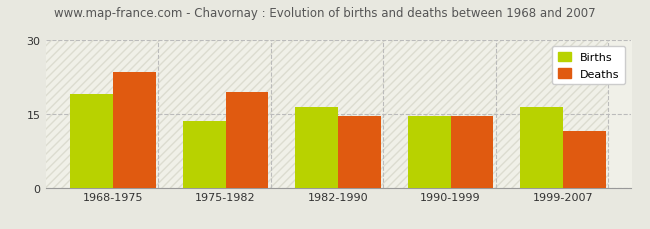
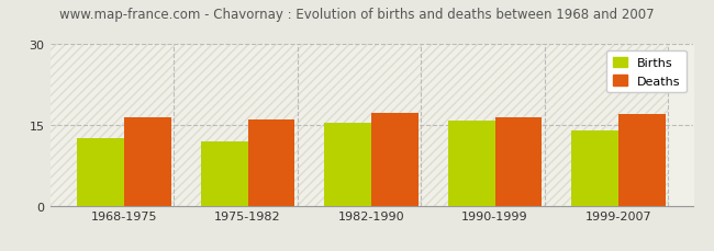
Births/1968-1975: 19.0 -> 12.5
Deaths/1968-1975: 23.5 -> 16.5
Births/1975-1982: 13.5 -> 12.0
Deaths/1975-1982: 19.5 -> 16.1
Births/1982-1990: 16.5 -> 15.4
Deaths/1982-1990: 14.5 -> 17.3
Births/1990-1999: 14.5 -> 15.8
Deaths/1990-1999: 14.5 -> 16.5
Births/1999-2007: 16.5 -> 13.9
Deaths/1999-2007: 11.5 -> 17.0
